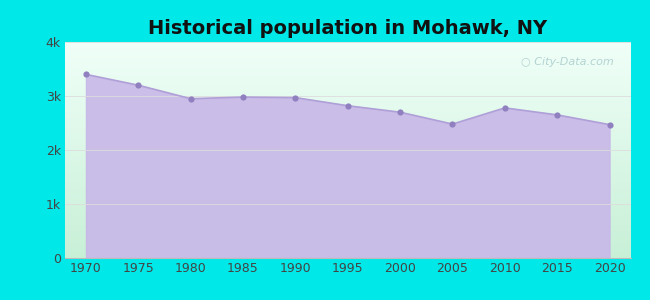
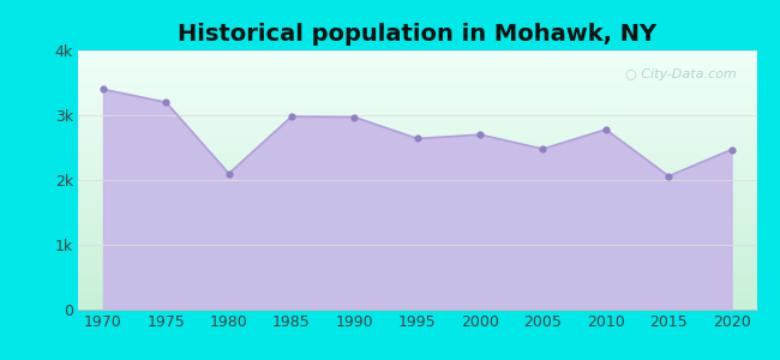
1980: 2.95k -> 2.10k
1995: 2.82k -> 2.64k
2015: 2.65k -> 2.06k
